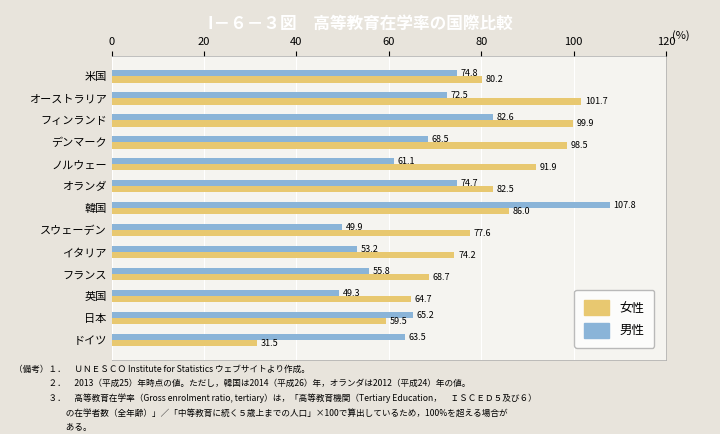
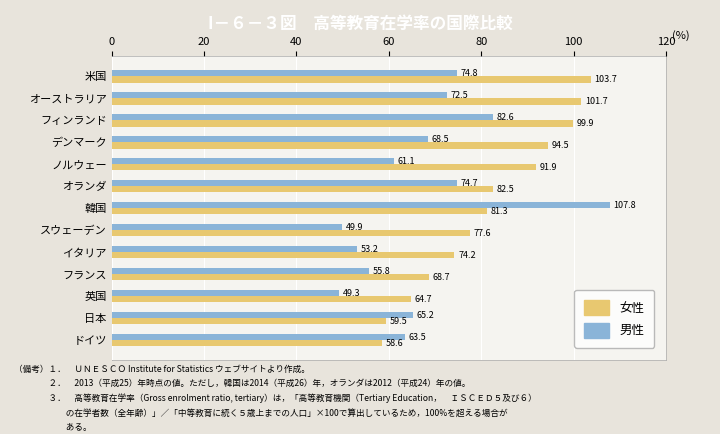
女性/米国: 80.2 -> 103.7
女性/デンマーク: 98.5 -> 94.5
女性/韓国: 86.0 -> 81.3
女性/ドイツ: 31.5 -> 58.6
